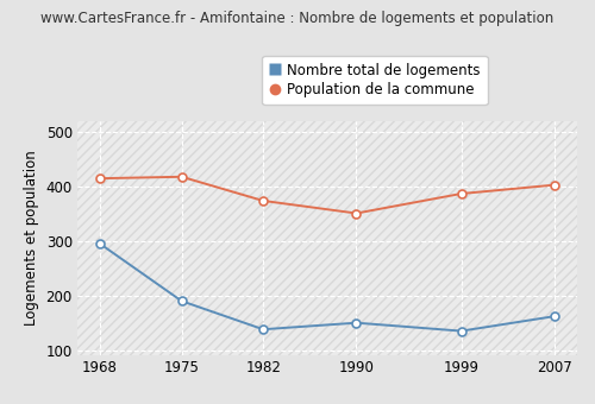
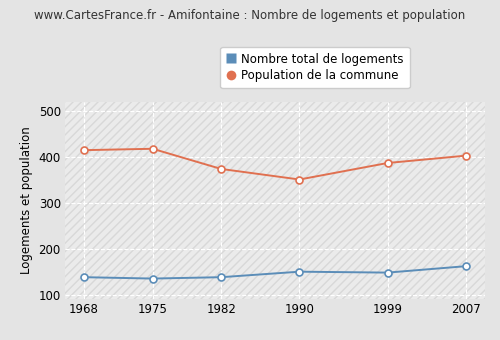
Nombre total de logements/1968: 295 -> 138
Nombre total de logements/1975: 190 -> 135
Nombre total de logements/1999: 135 -> 148
